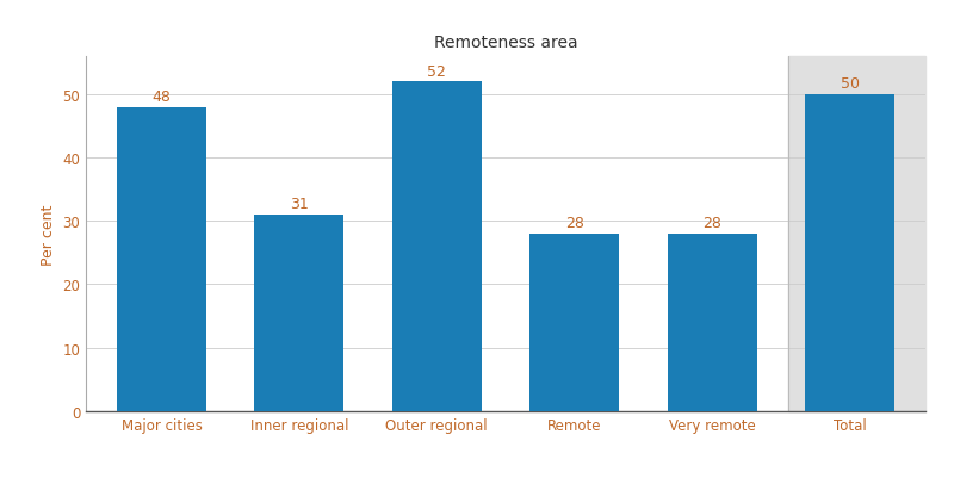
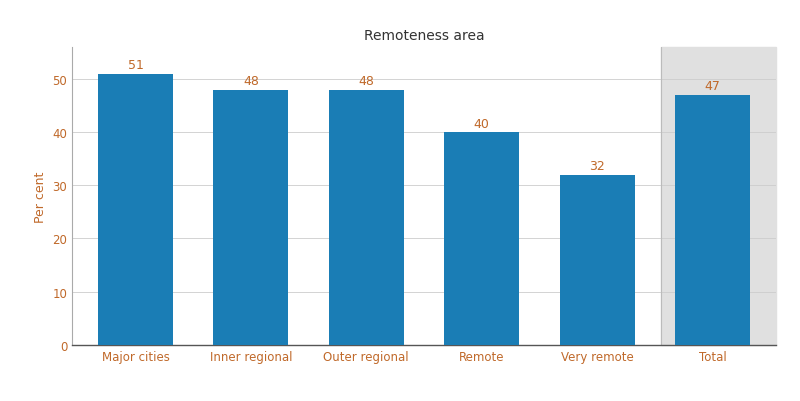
Major cities: 48 -> 51
Inner regional: 31 -> 48
Outer regional: 52 -> 48
Remote: 28 -> 40
Very remote: 28 -> 32
Total: 50 -> 47
